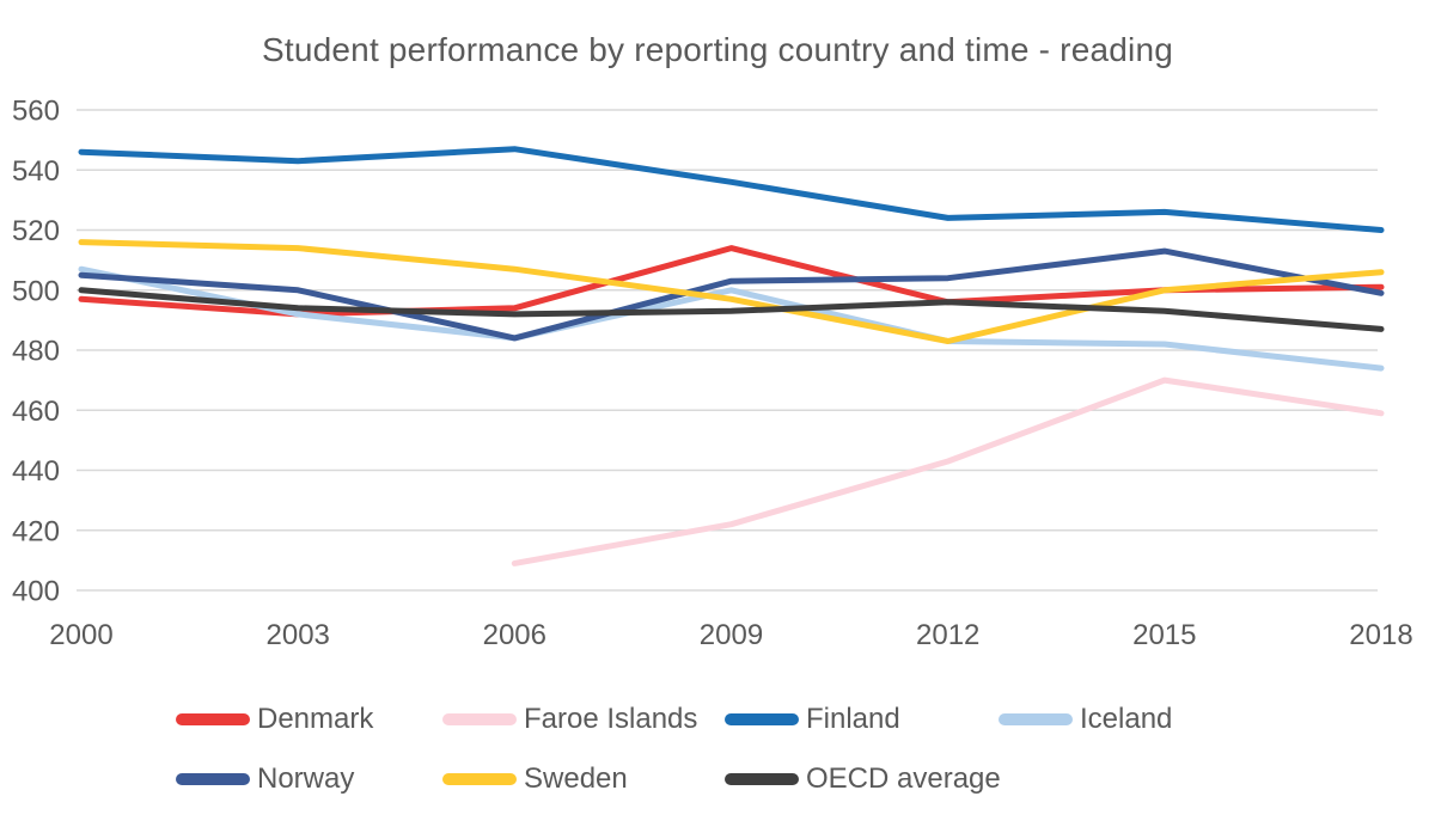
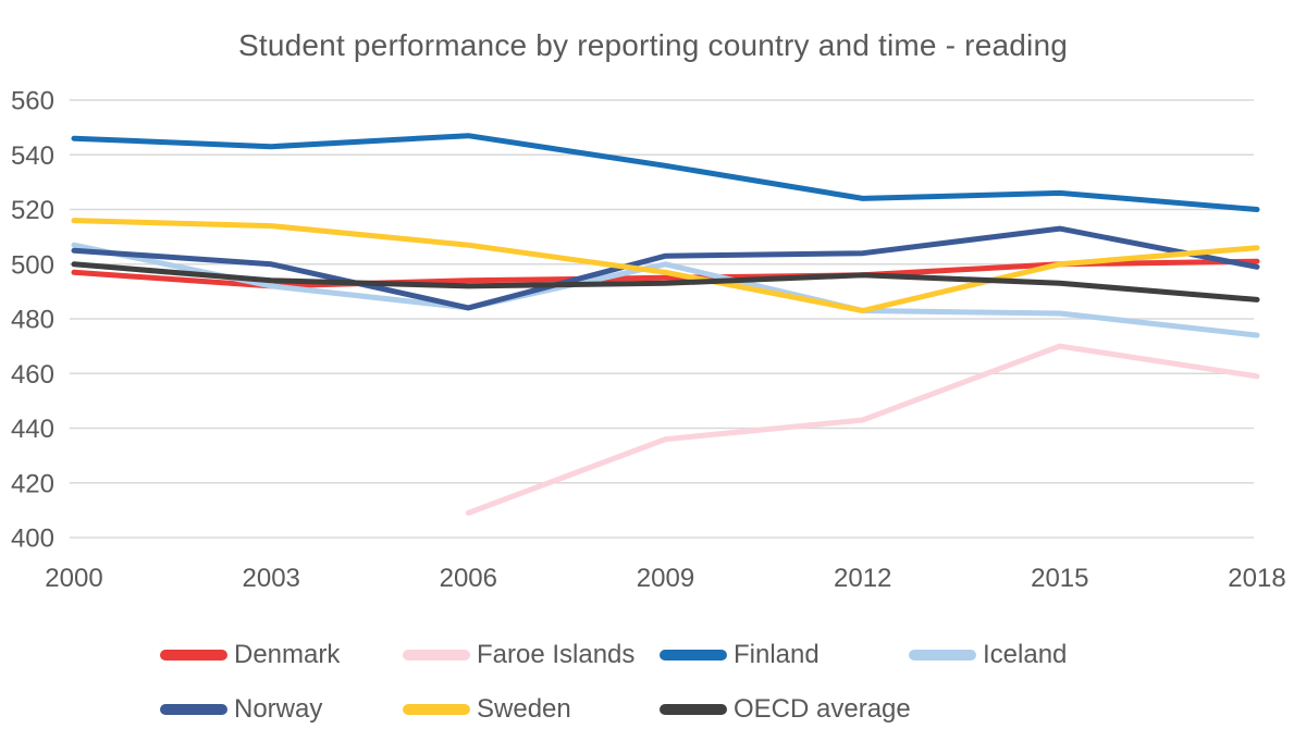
Denmark/2009: 514 -> 495
Faroe Islands/2009: 422 -> 436
